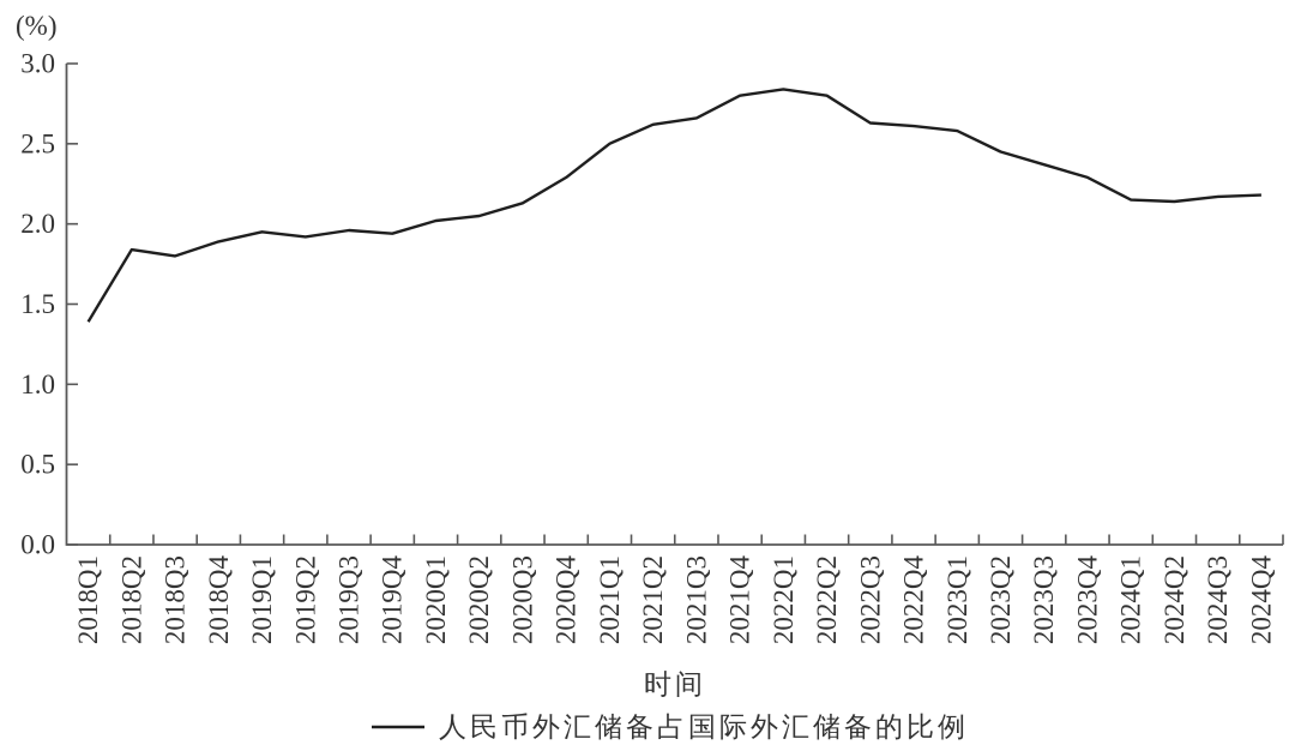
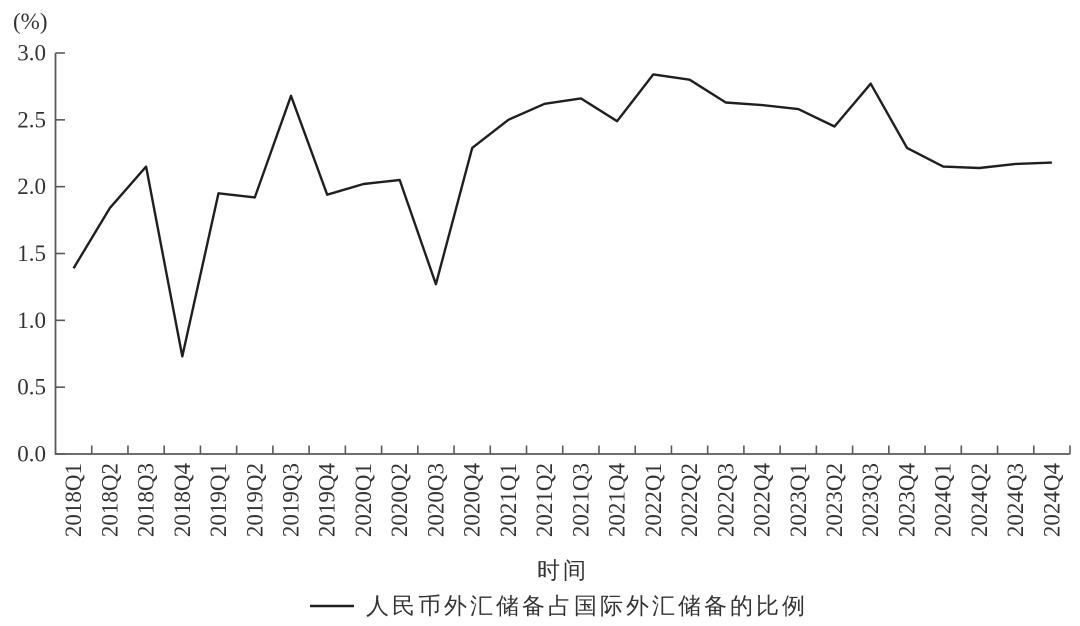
2018Q3: 1.80 -> 2.15
2018Q4: 1.89 -> 0.73
2019Q3: 1.96 -> 2.68
2020Q3: 2.13 -> 1.27
2021Q4: 2.80 -> 2.49
2023Q3: 2.37 -> 2.77
